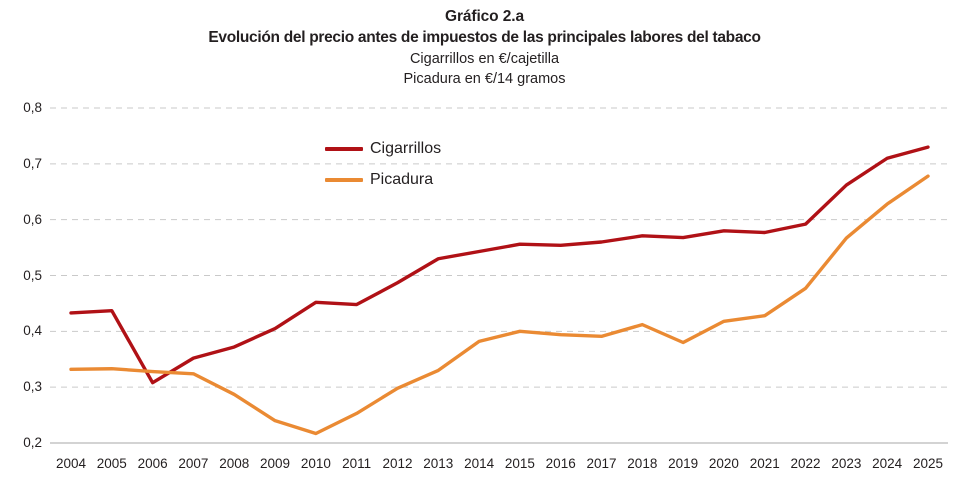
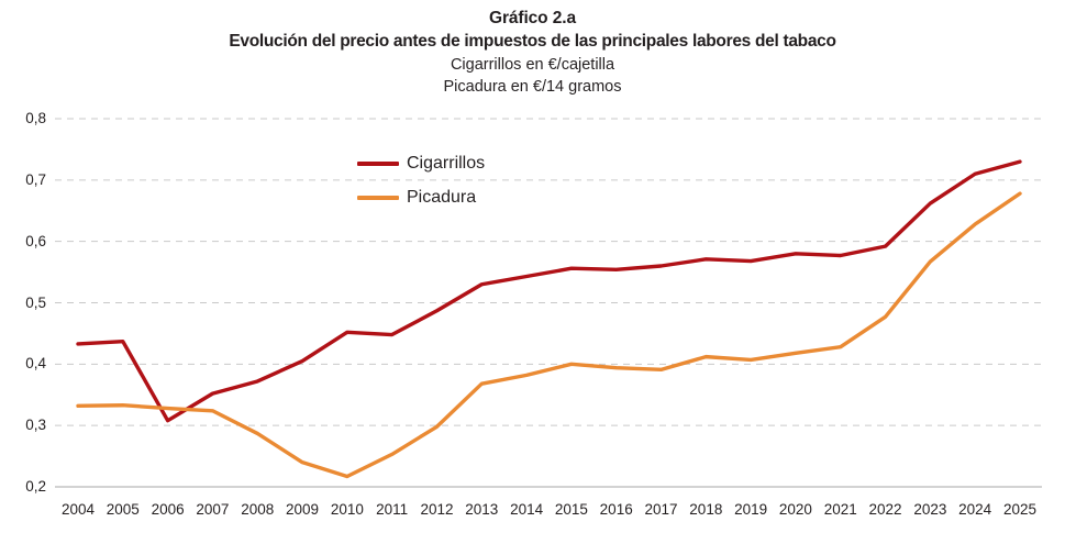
Picadura/2013: 0,33 -> 0,37
Picadura/2019: 0,38 -> 0,41
